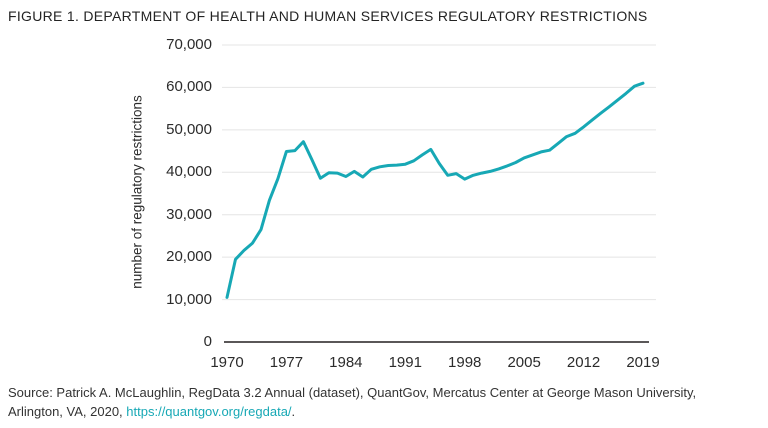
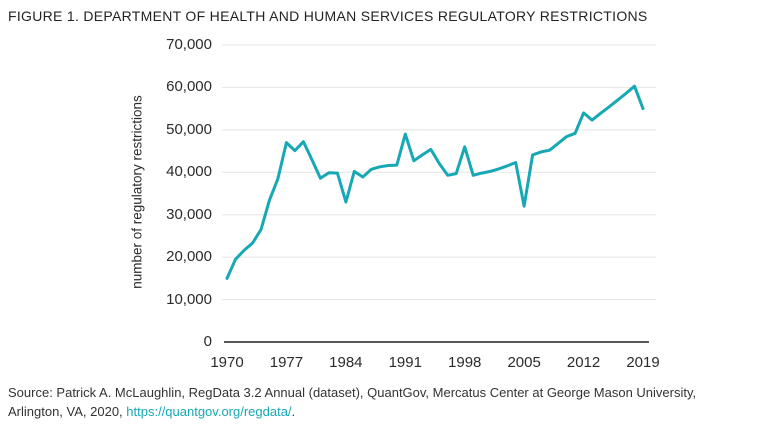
1970: 10000 -> 15000
1977: 45000 -> 47000
1984: 39000 -> 33000
1991: 42000 -> 49000
1998: 38000 -> 46000
2005: 43000 -> 32000
2012: 51000 -> 54000
2019: 61000 -> 55000
